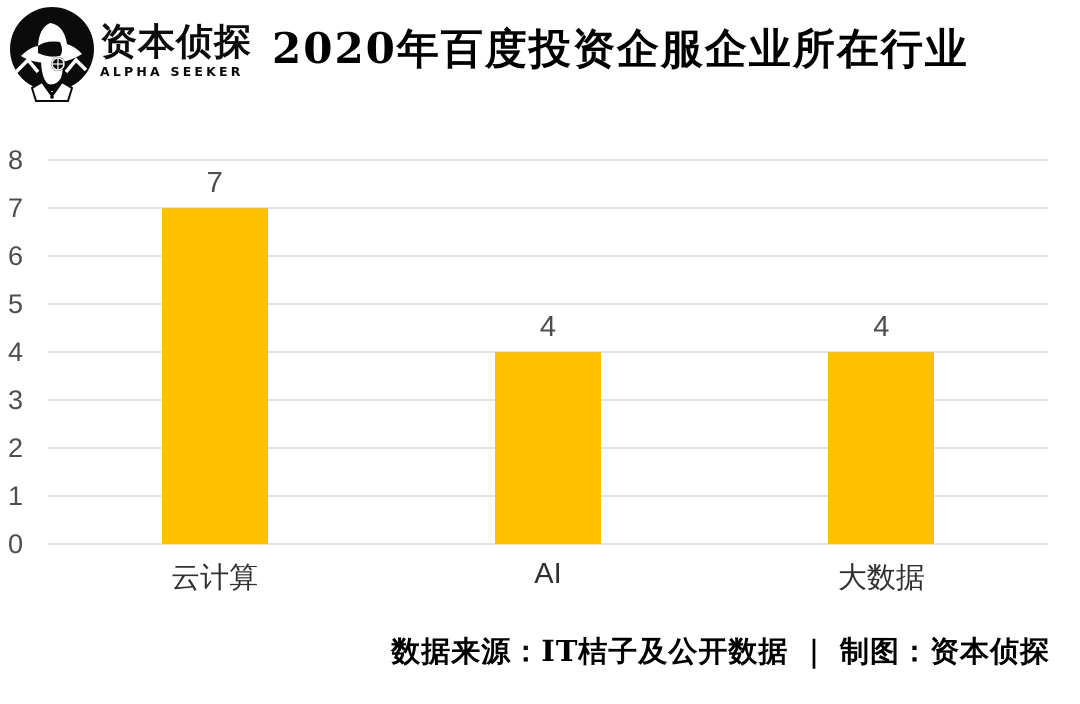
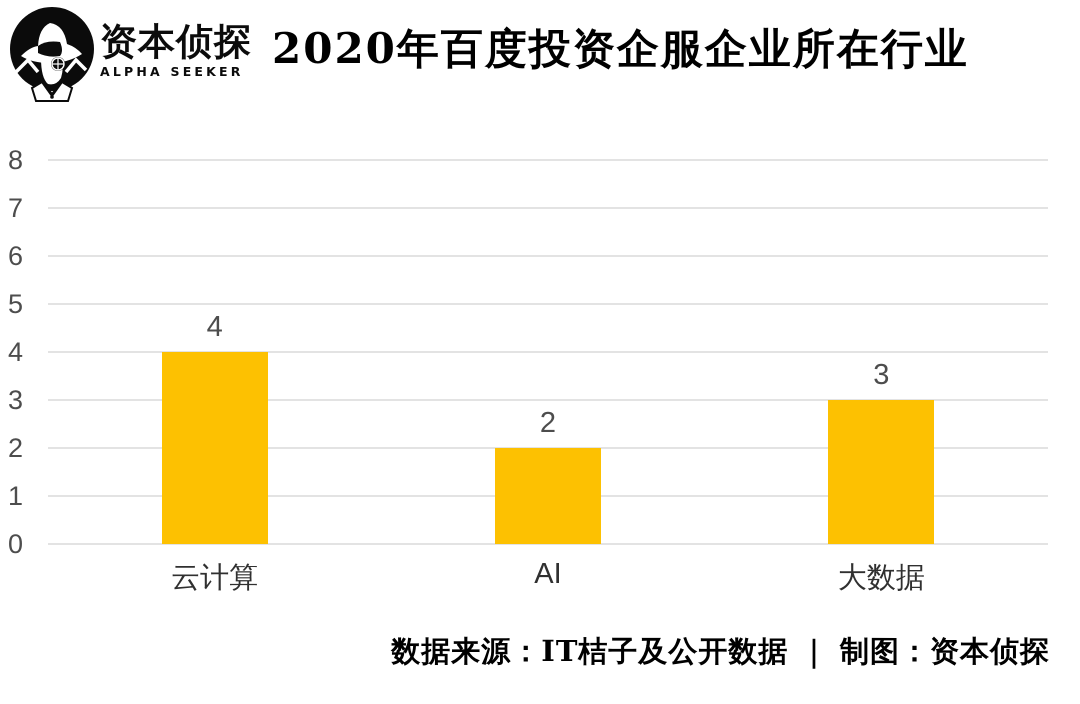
云计算: 7 -> 4
AI: 4 -> 2
大数据: 4 -> 3
